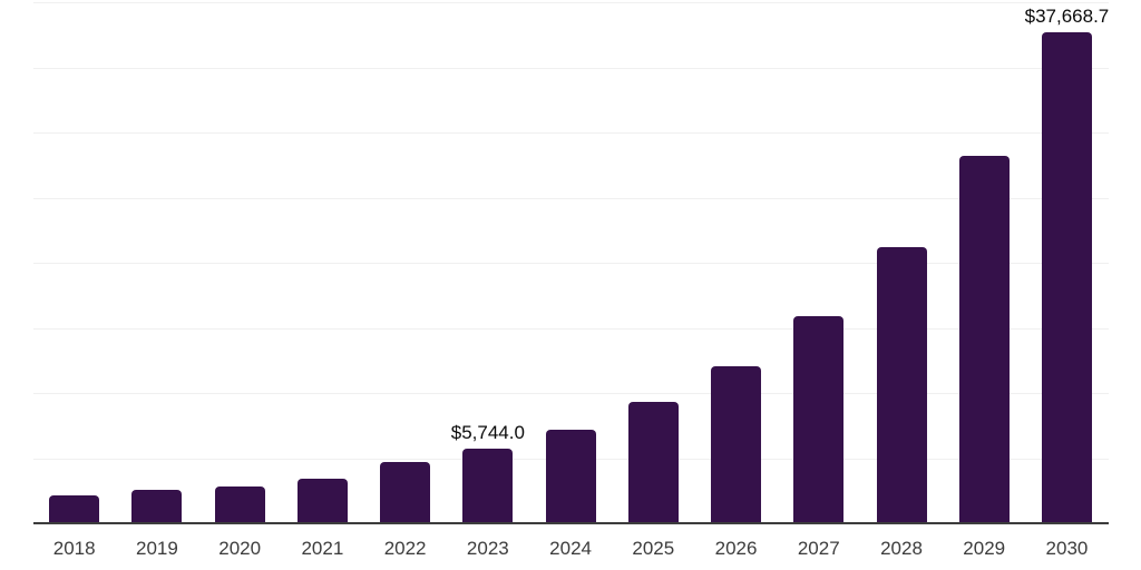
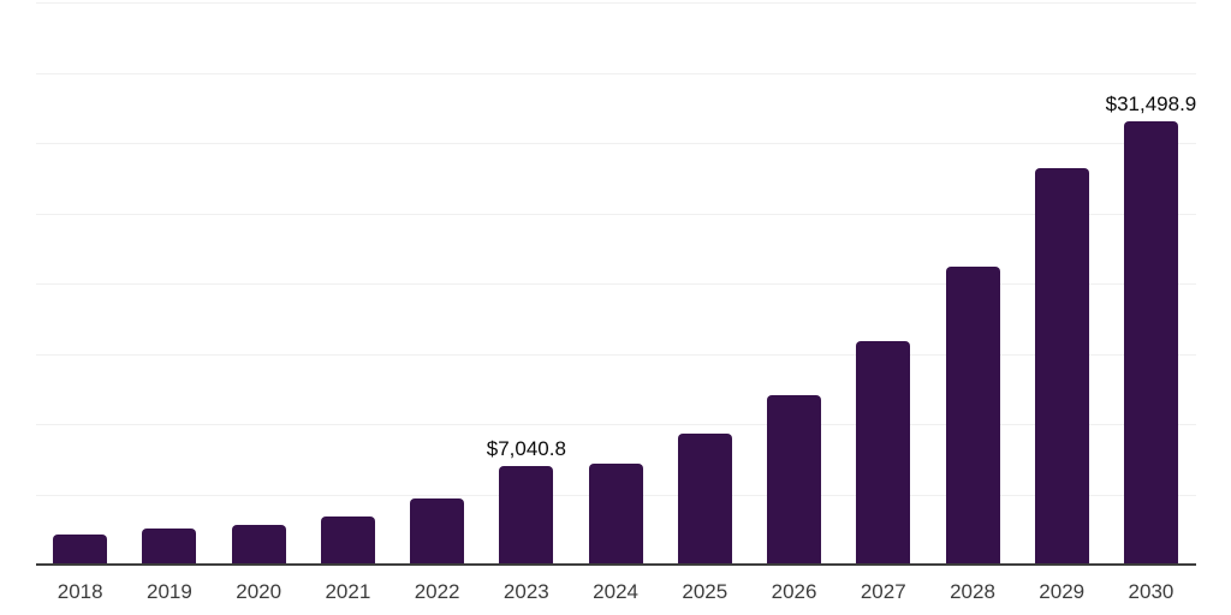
2023: $5,744.0 -> $7,040.8
2030: $37,668.7 -> $31,498.9
